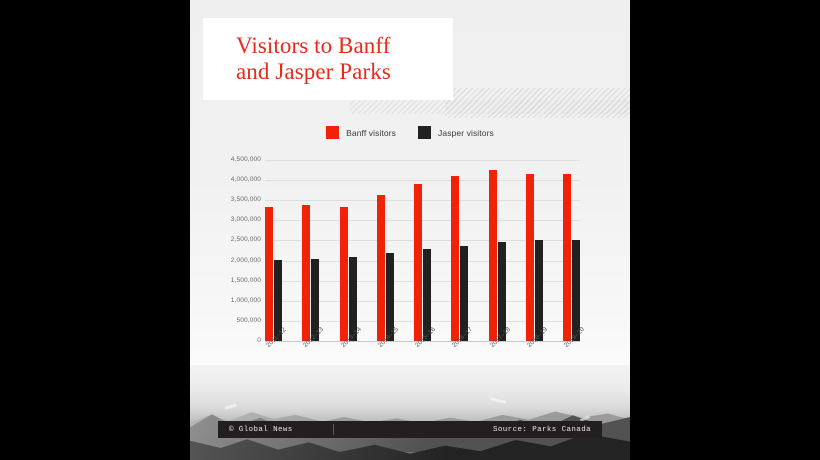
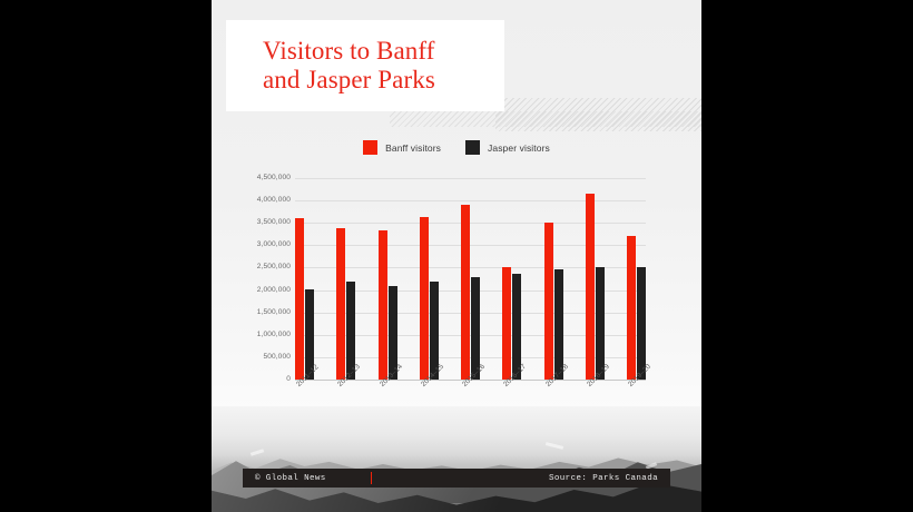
Banff visitors/2011–12: 3300000 -> 3600000
Jasper visitors/2012–13: 2000000 -> 2200000
Banff visitors/2016–17: 4100000 -> 2500000
Banff visitors/2017–18: 4200000 -> 3500000
Banff visitors/2019–20: 4200000 -> 3200000
